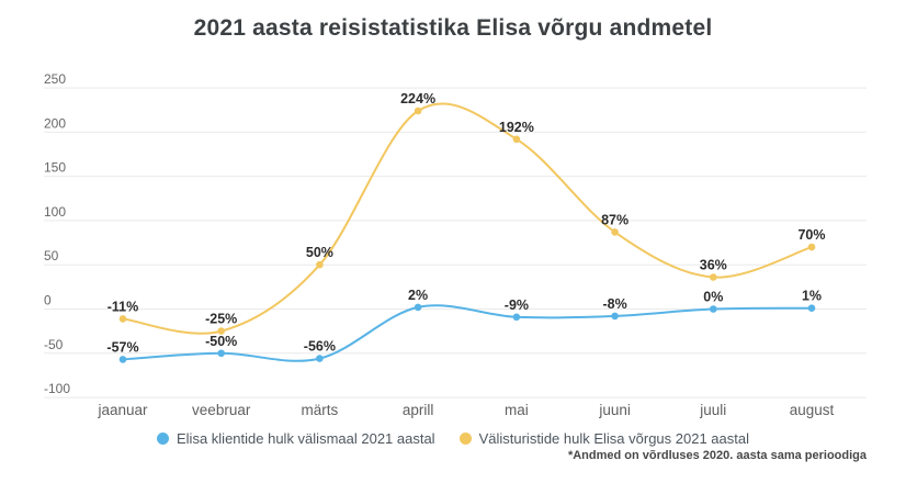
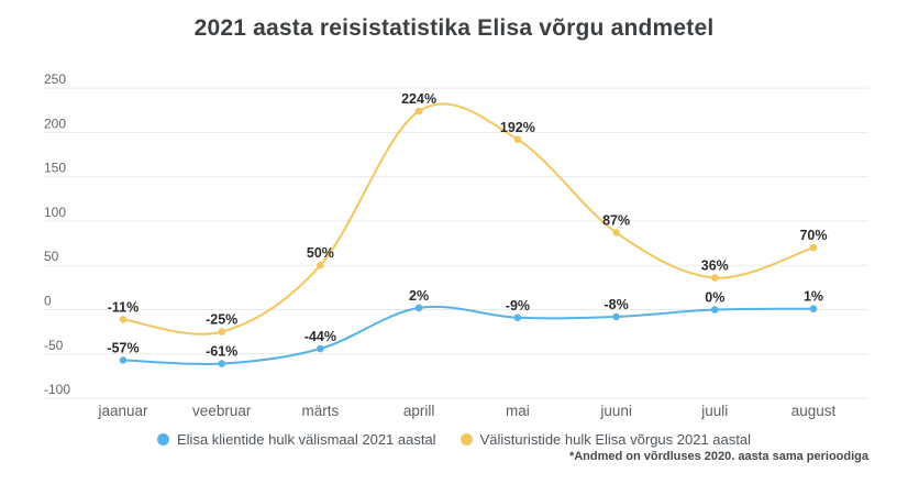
Elisa klientide hulk välismaal 2021 aastal/veebruar: -50% -> -61%
Elisa klientide hulk välismaal 2021 aastal/märts: -56% -> -44%
